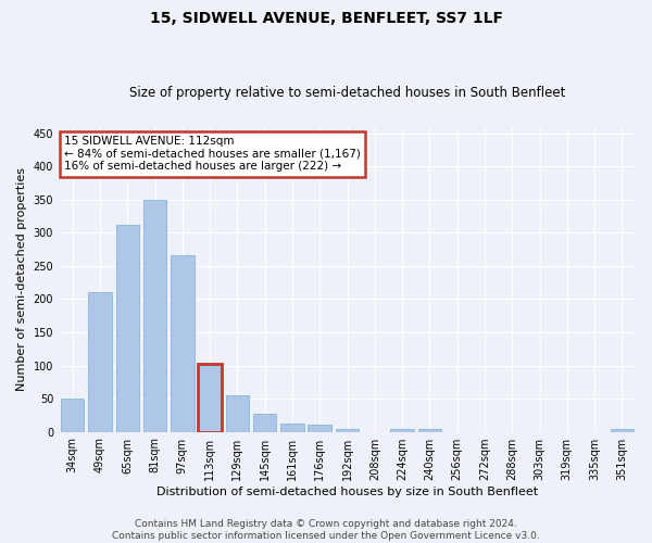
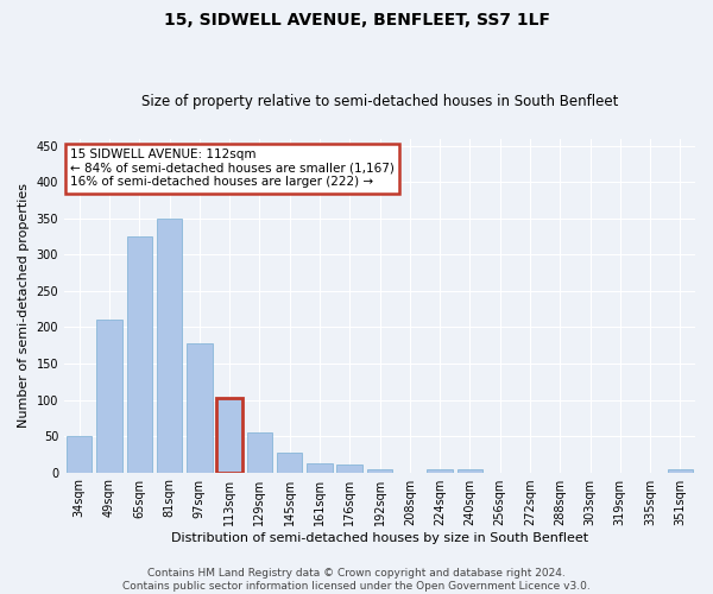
65sqm: 312 -> 326
97sqm: 267 -> 178
